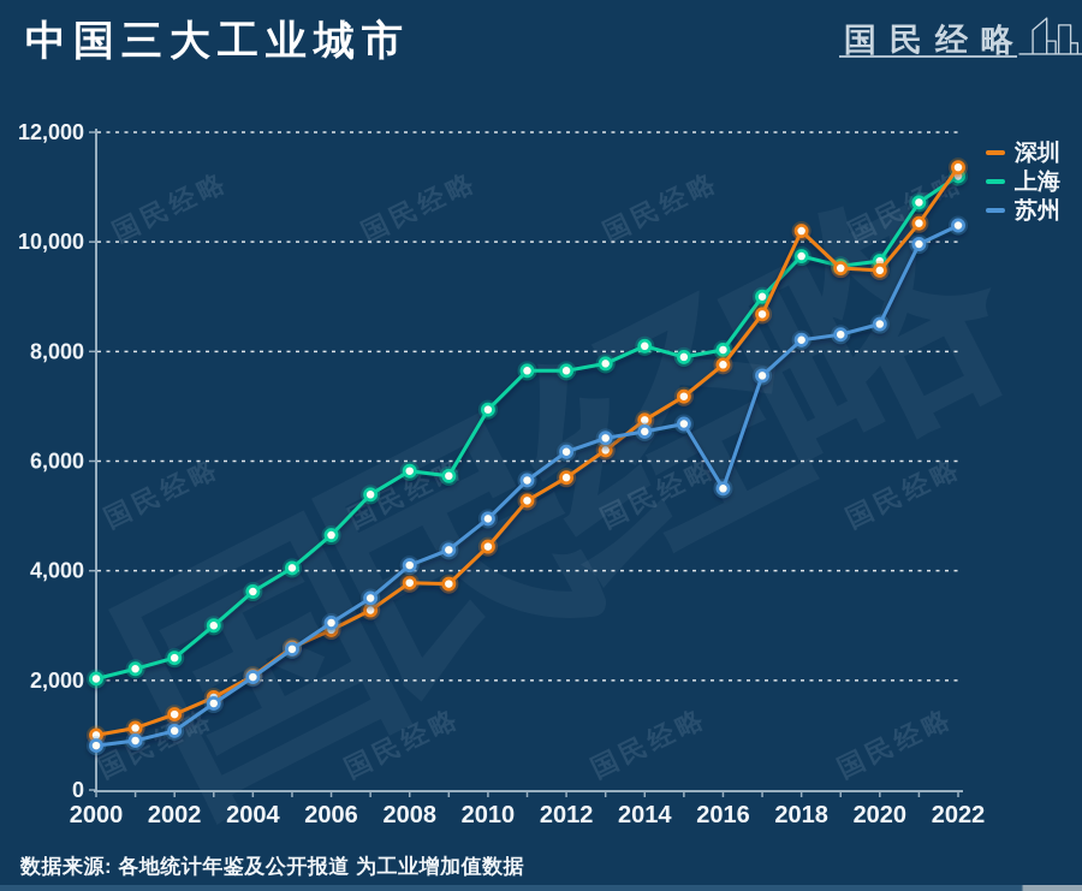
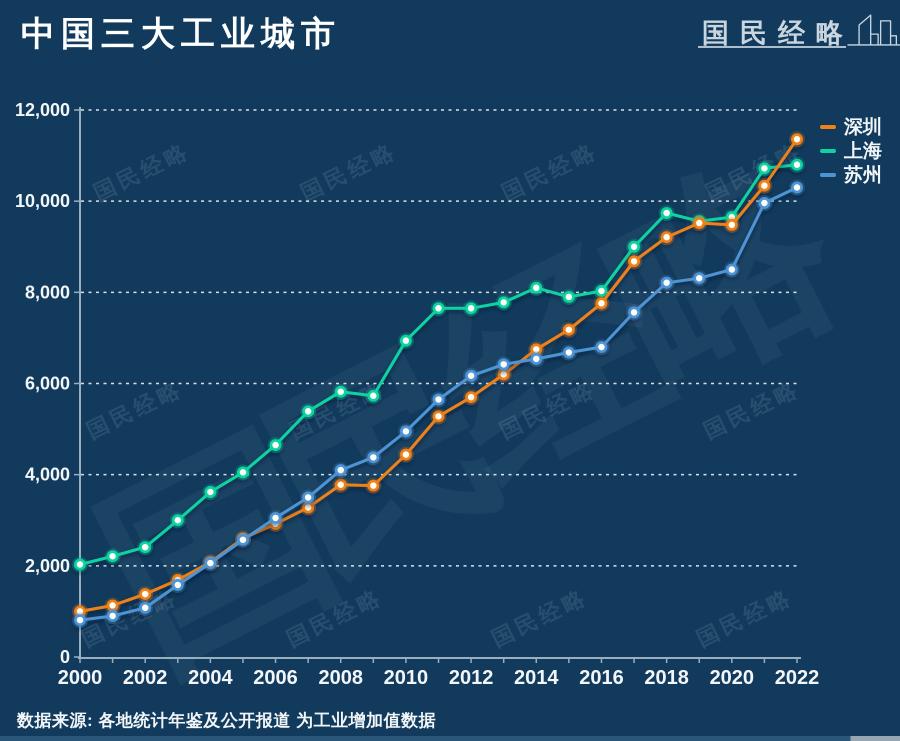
苏州/2016: 5500 -> 6800
深圳/2018: 10200 -> 9200
上海/2022: 11200 -> 10800
